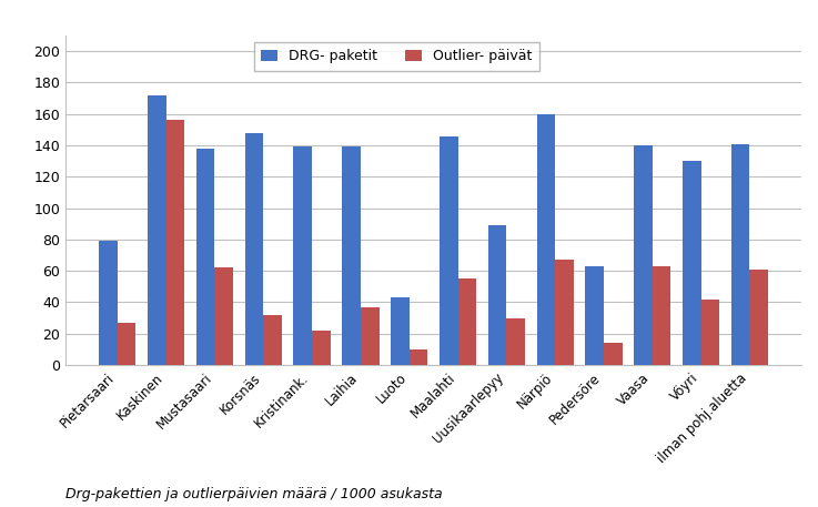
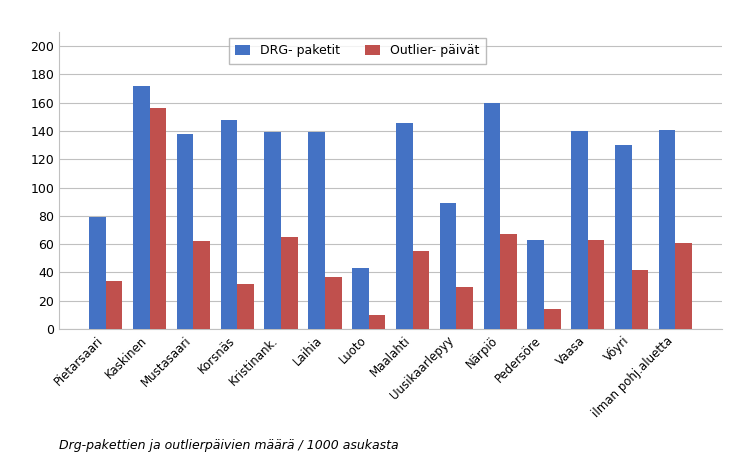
Outlier- päivät/Pietarsaari: 27 -> 34
Outlier- päivät/Kristinank.: 22 -> 65
